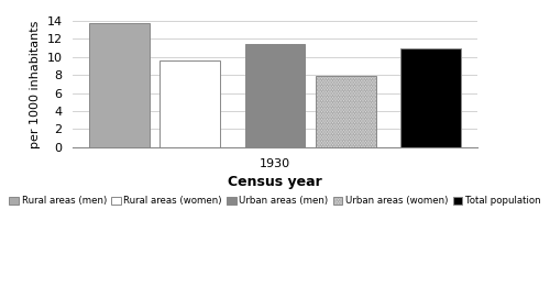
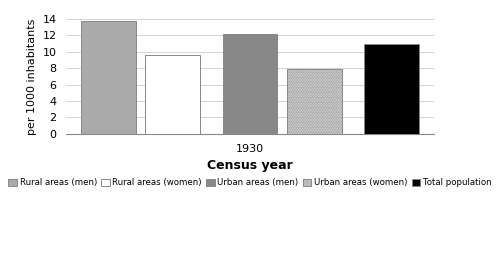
1930: 11.4 -> 12.2
